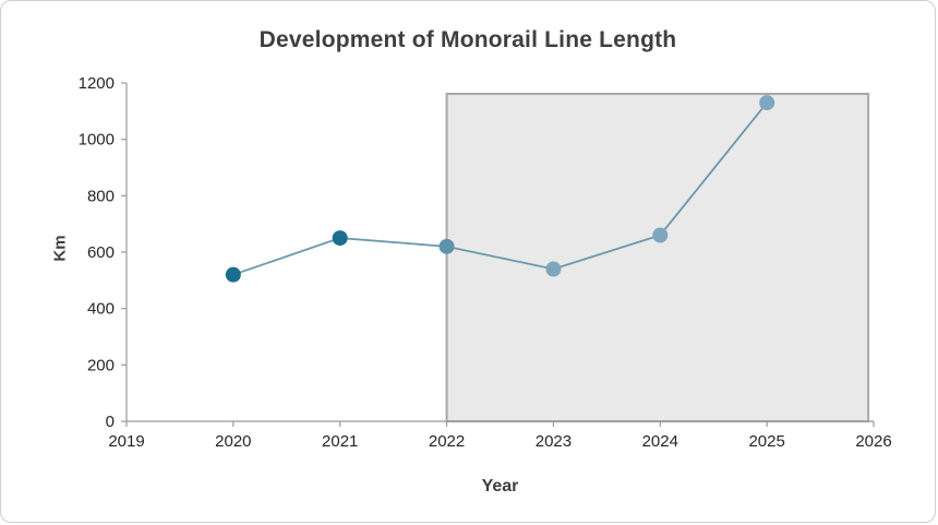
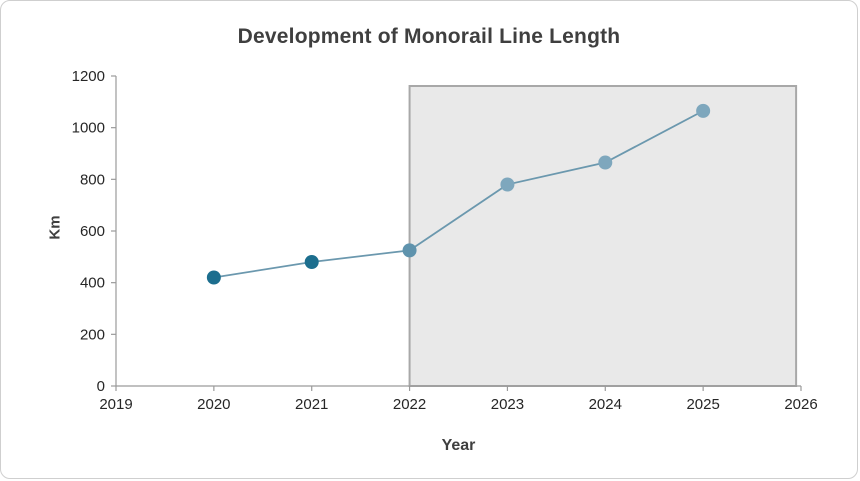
2020: 520 -> 420
2021: 650 -> 480
2022: 620 -> 520
2023: 540 -> 780
2024: 660 -> 860
2025: 1130 -> 1060
